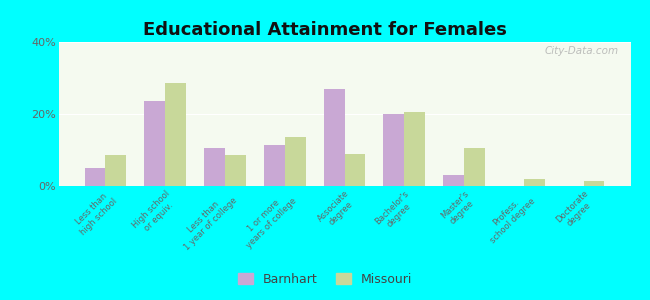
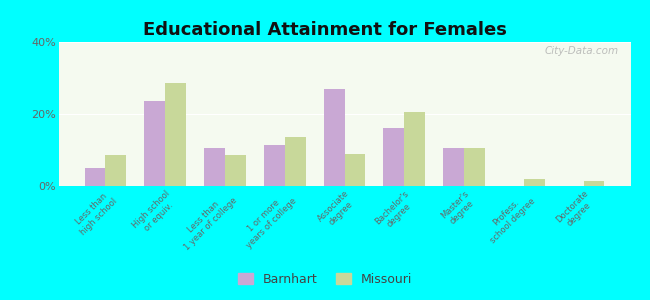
Barnhart/Bachelor's degree: 20.0% -> 16.0%
Barnhart/Master's degree: 3.0% -> 10.5%
